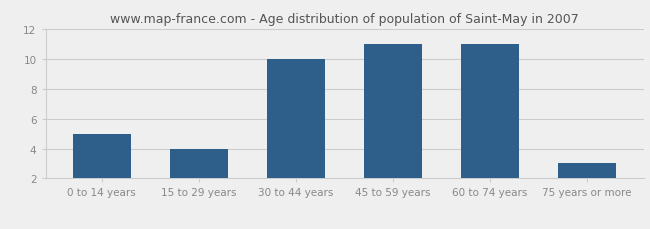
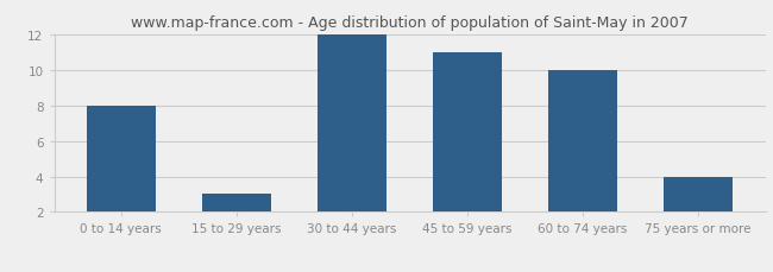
0 to 14 years: 5 -> 8
15 to 29 years: 4 -> 3
30 to 44 years: 10 -> 12
60 to 74 years: 11 -> 10
75 years or more: 3 -> 4
